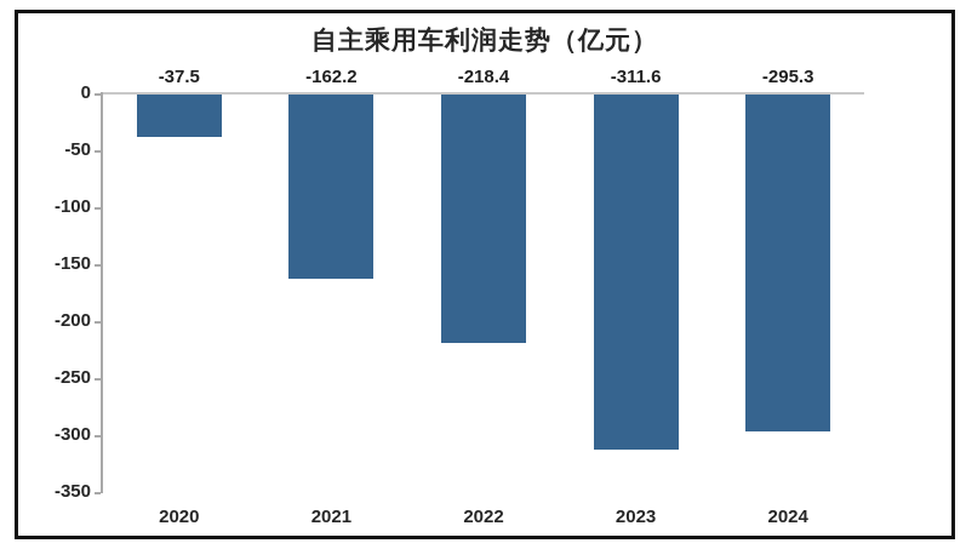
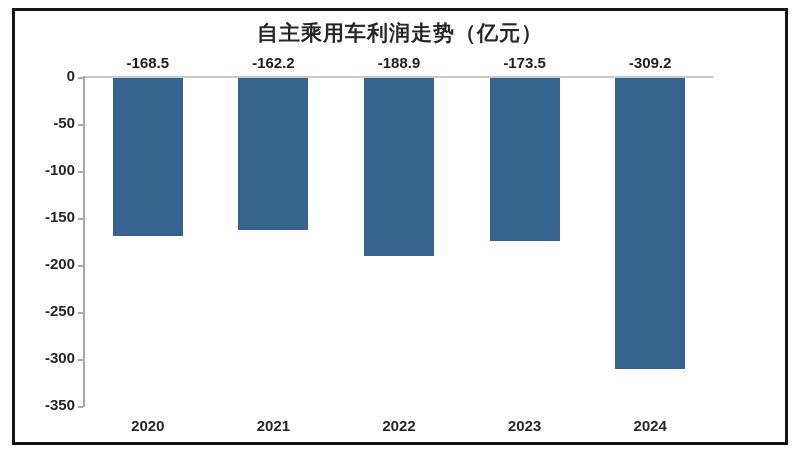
2020: -37.5 -> -168.5
2022: -218.4 -> -188.9
2023: -311.6 -> -173.5
2024: -295.3 -> -309.2
